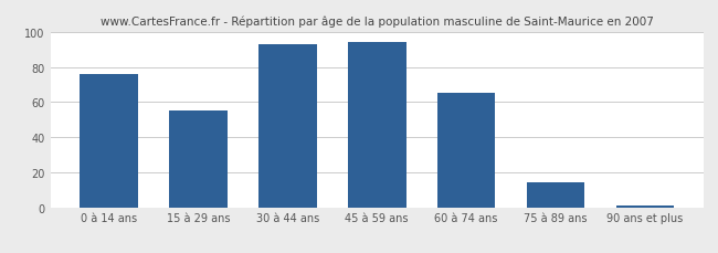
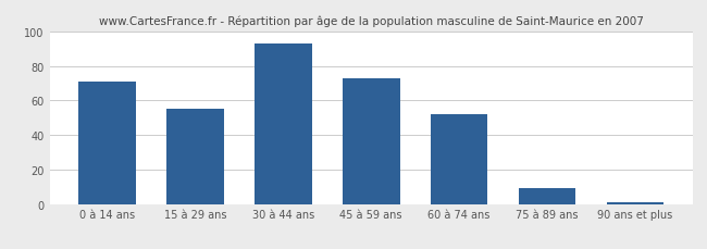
0 à 14 ans: 76 -> 71
45 à 59 ans: 94 -> 73
60 à 74 ans: 65 -> 52
75 à 89 ans: 14 -> 9
